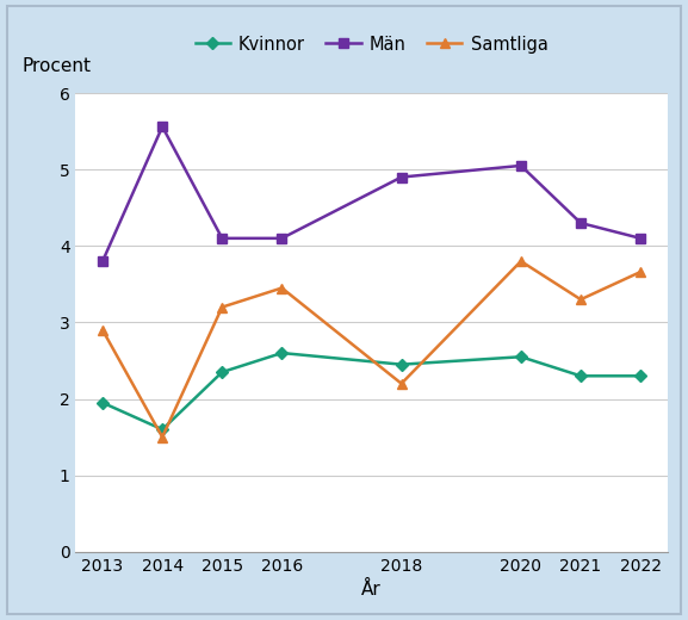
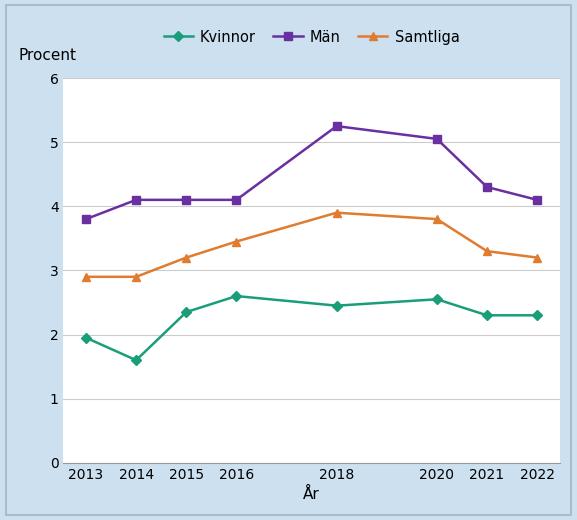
Män/2014: 5.56 -> 4.10
Samtliga/2014: 1.50 -> 2.90
Män/2018: 4.90 -> 5.25
Samtliga/2018: 2.20 -> 3.90
Samtliga/2022: 3.66 -> 3.20
